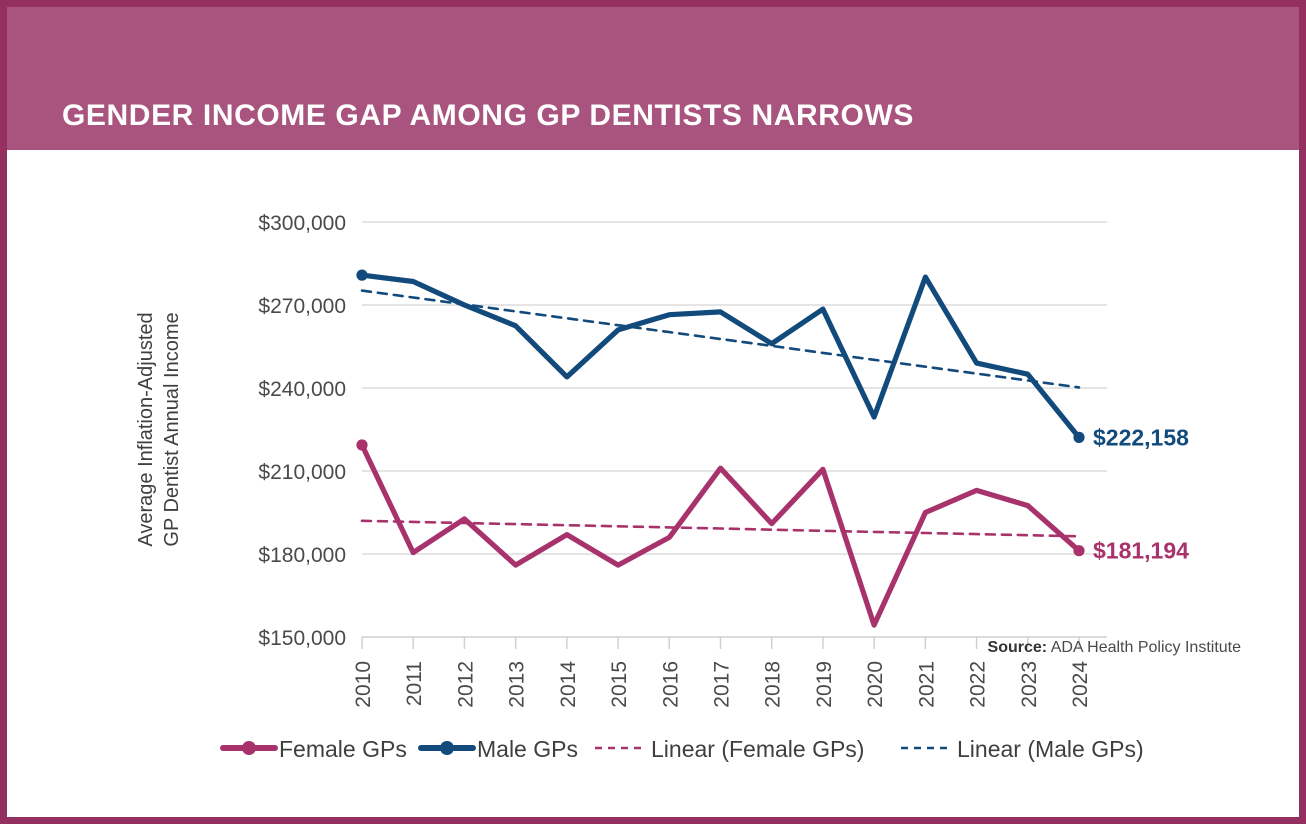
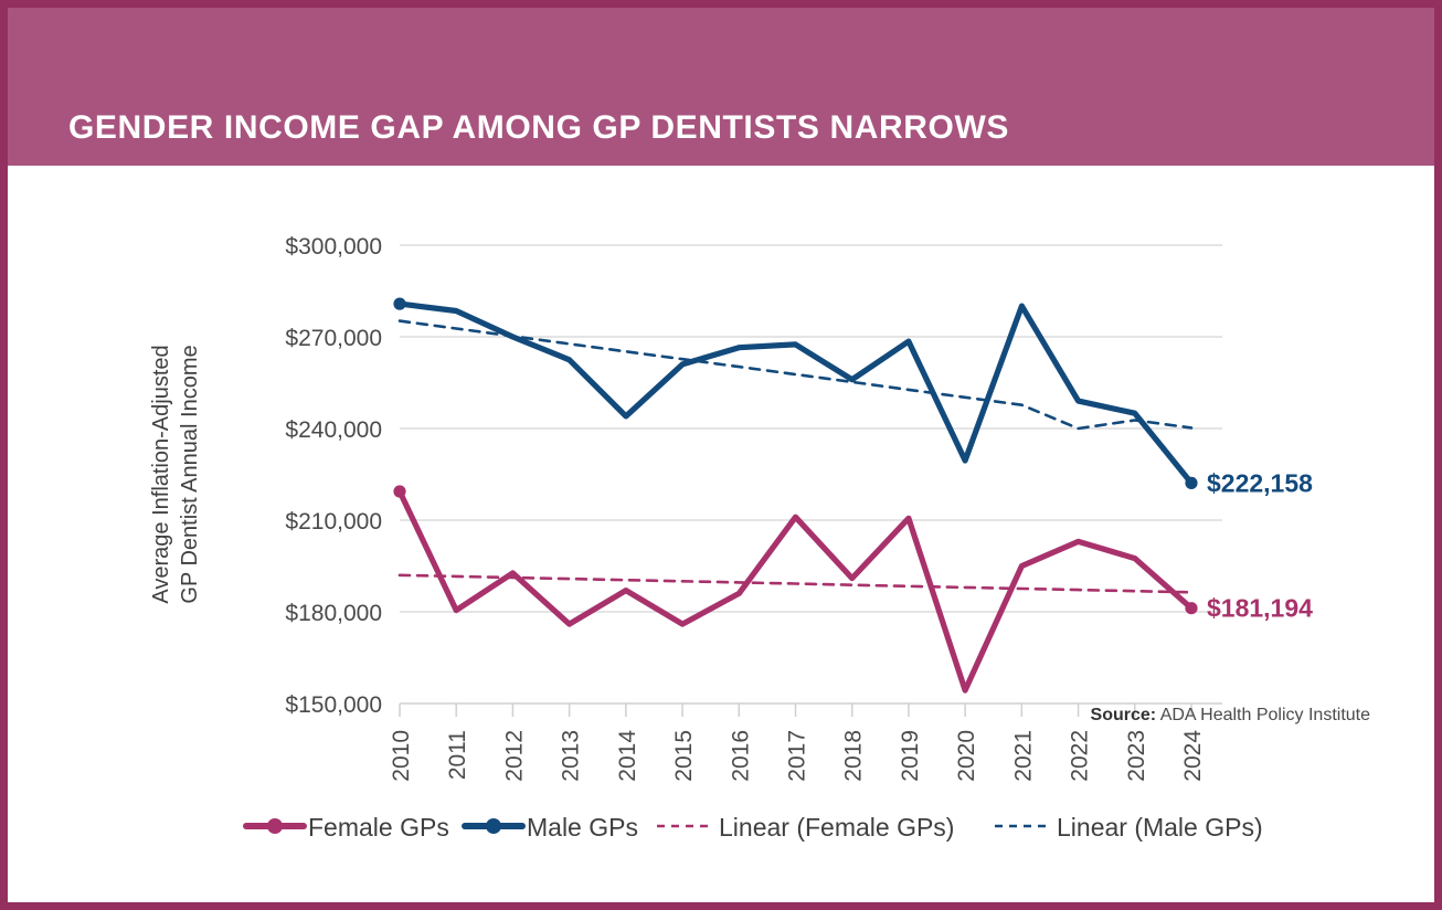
Linear (Male GPs)/2022: $245000 -> $240000
